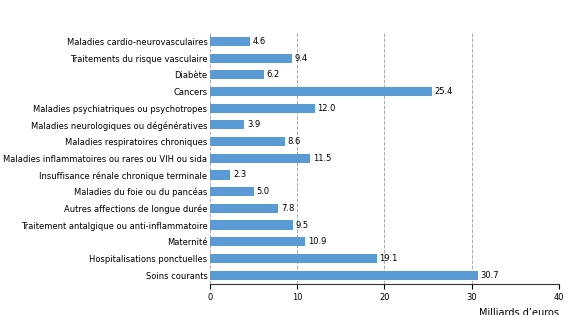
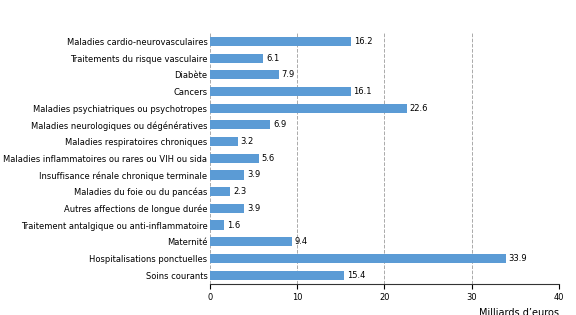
Maladies cardio-neurovasculaires: 4.6 -> 16.2
Traitements du risque vasculaire: 9.4 -> 6.1
Diabète: 6.2 -> 7.9
Cancers: 25.4 -> 16.1
Maladies psychiatriques ou psychotropes: 12.0 -> 22.6
Maladies neurologiques ou dégénératives: 3.9 -> 6.9
Maladies respiratoires chroniques: 8.6 -> 3.2
Maladies inflammatoires ou rares ou VIH ou sida: 11.5 -> 5.6
Insuffisance rénale chronique terminale: 2.3 -> 3.9
Maladies du foie ou du pancéas: 5.0 -> 2.3
Autres affections de longue durée: 7.8 -> 3.9
Traitement antalgique ou anti-inflammatoire: 9.5 -> 1.6
Maternité: 10.9 -> 9.4
Hospitalisations ponctuelles: 19.1 -> 33.9
Soins courants: 30.7 -> 15.4
